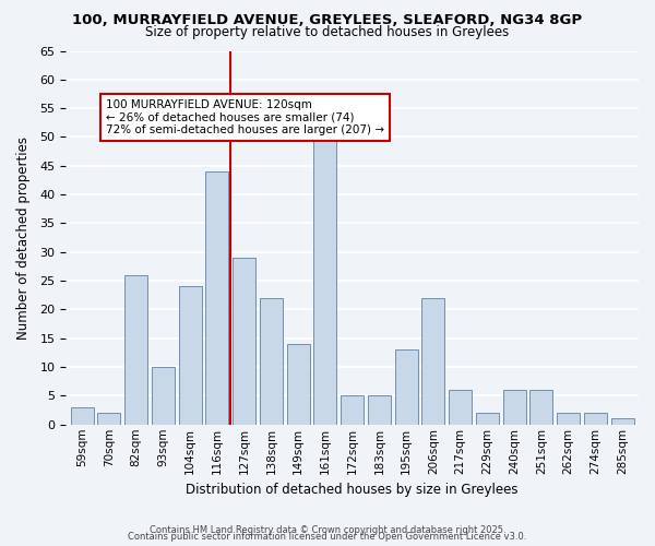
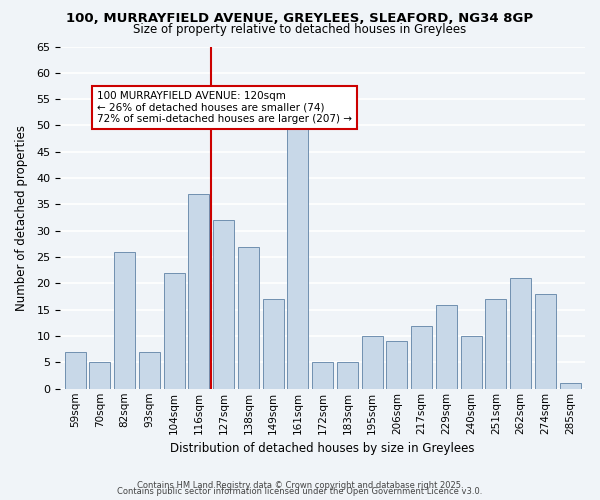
59sqm: 3 -> 7
70sqm: 2 -> 5
93sqm: 10 -> 7
104sqm: 24 -> 22
116sqm: 44 -> 37
127sqm: 29 -> 32
138sqm: 22 -> 27
149sqm: 14 -> 17
195sqm: 13 -> 10
206sqm: 22 -> 9
217sqm: 6 -> 12
229sqm: 2 -> 16
240sqm: 6 -> 10
251sqm: 6 -> 17
262sqm: 2 -> 21
274sqm: 2 -> 18
